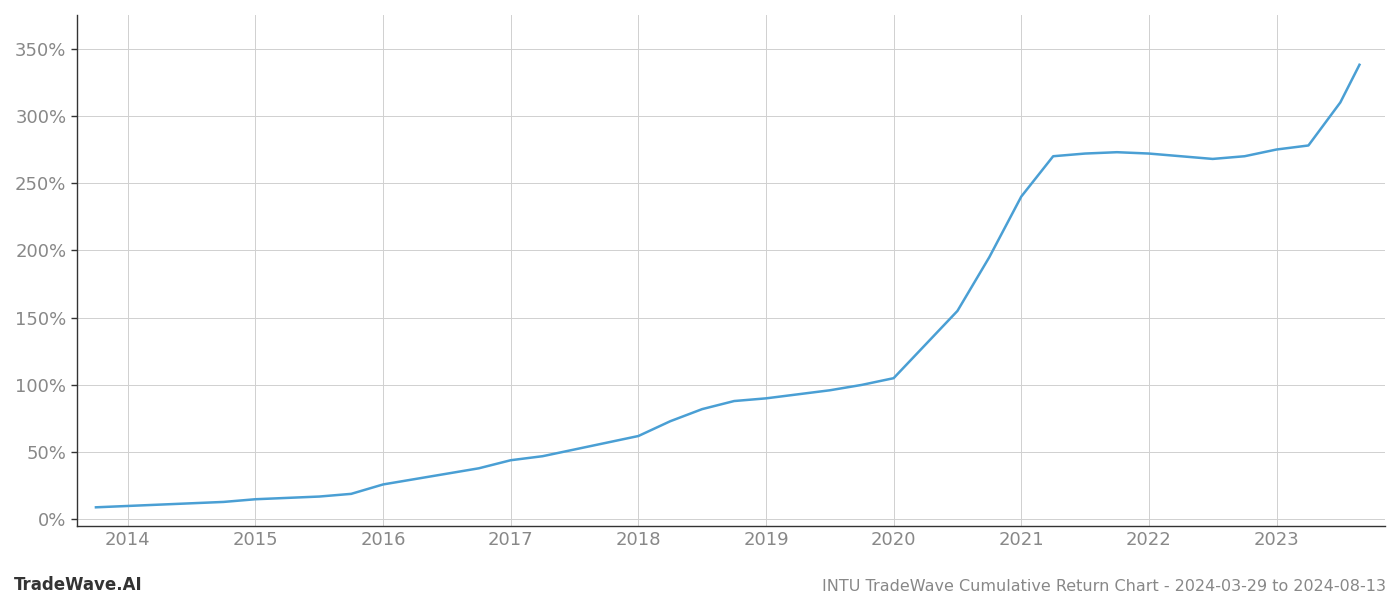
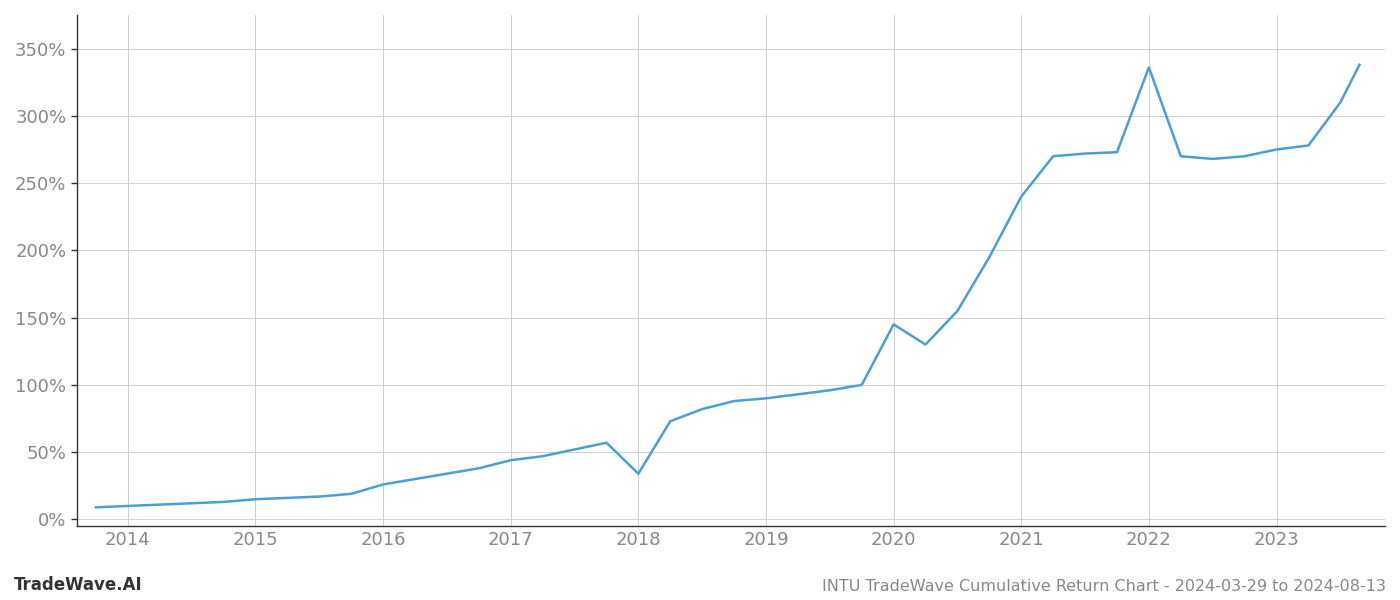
2018: 62% -> 34%
2020: 105% -> 145%
2022: 272% -> 336%
